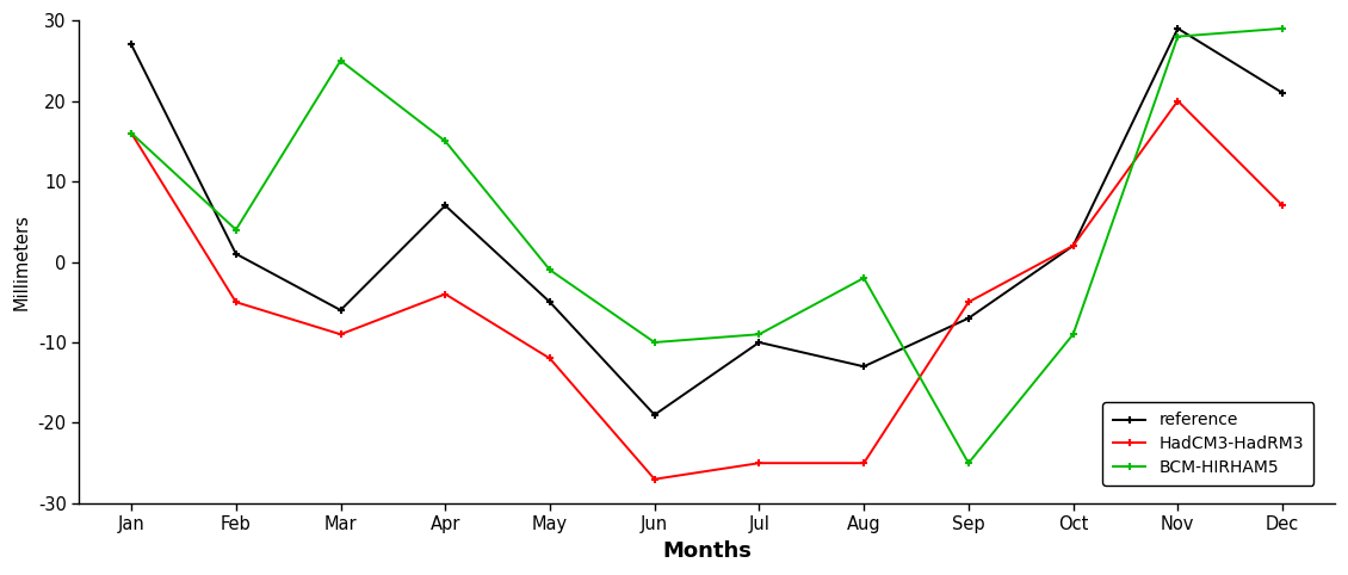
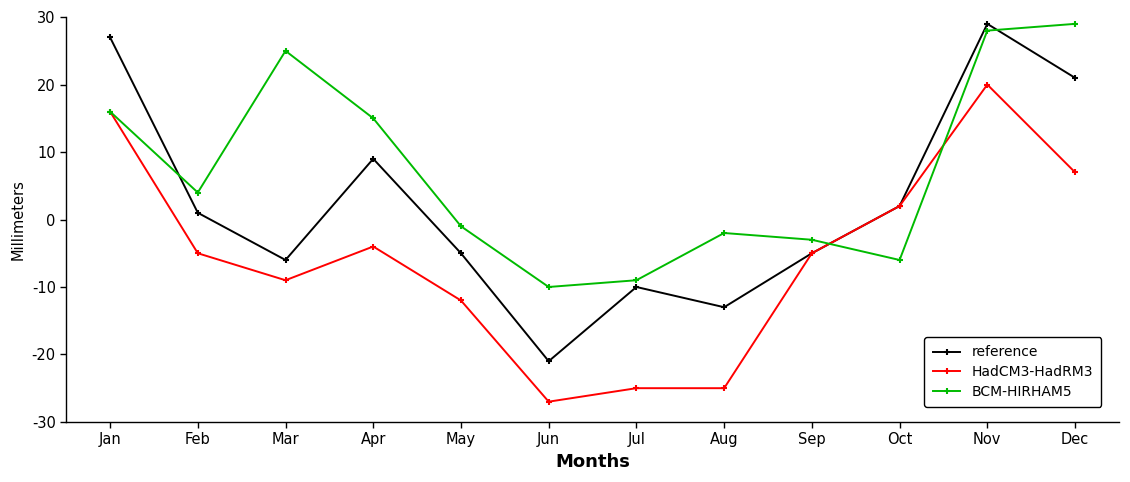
reference/Apr: 7 -> 9
reference/Jun: -19 -> -21
reference/Sep: -7 -> -5
BCM-HIRHAM5/Sep: -25 -> -3
BCM-HIRHAM5/Oct: -9 -> -6
